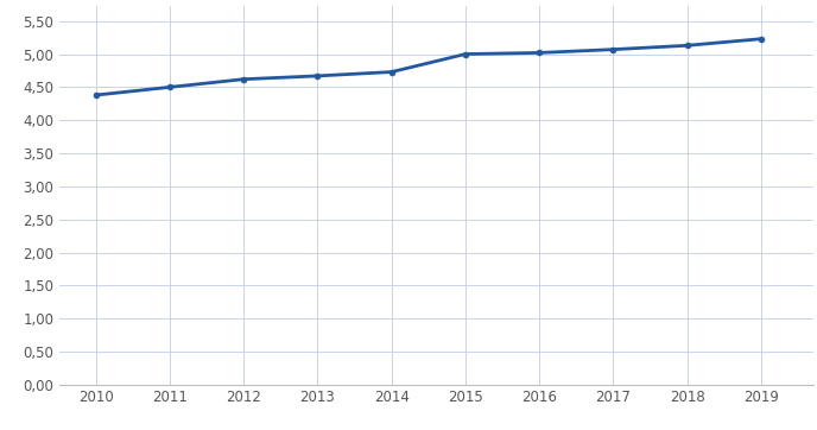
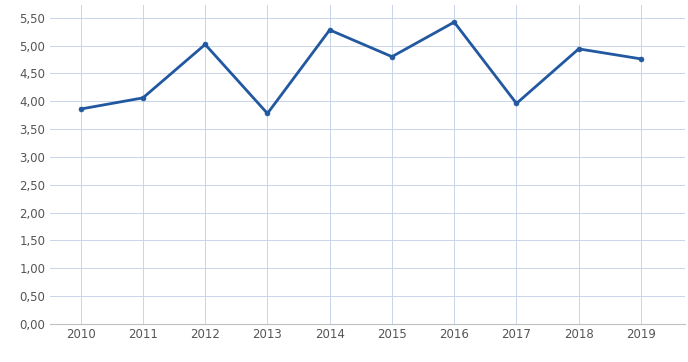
2010: 4,38 -> 3,86
2011: 4,50 -> 4,06
2012: 4,62 -> 5,02
2013: 4,67 -> 3,78
2014: 4,73 -> 5,28
2015: 5,00 -> 4,80
2016: 5,02 -> 5,42
2017: 5,07 -> 3,96
2018: 5,13 -> 4,94
2019: 5,23 -> 4,76
